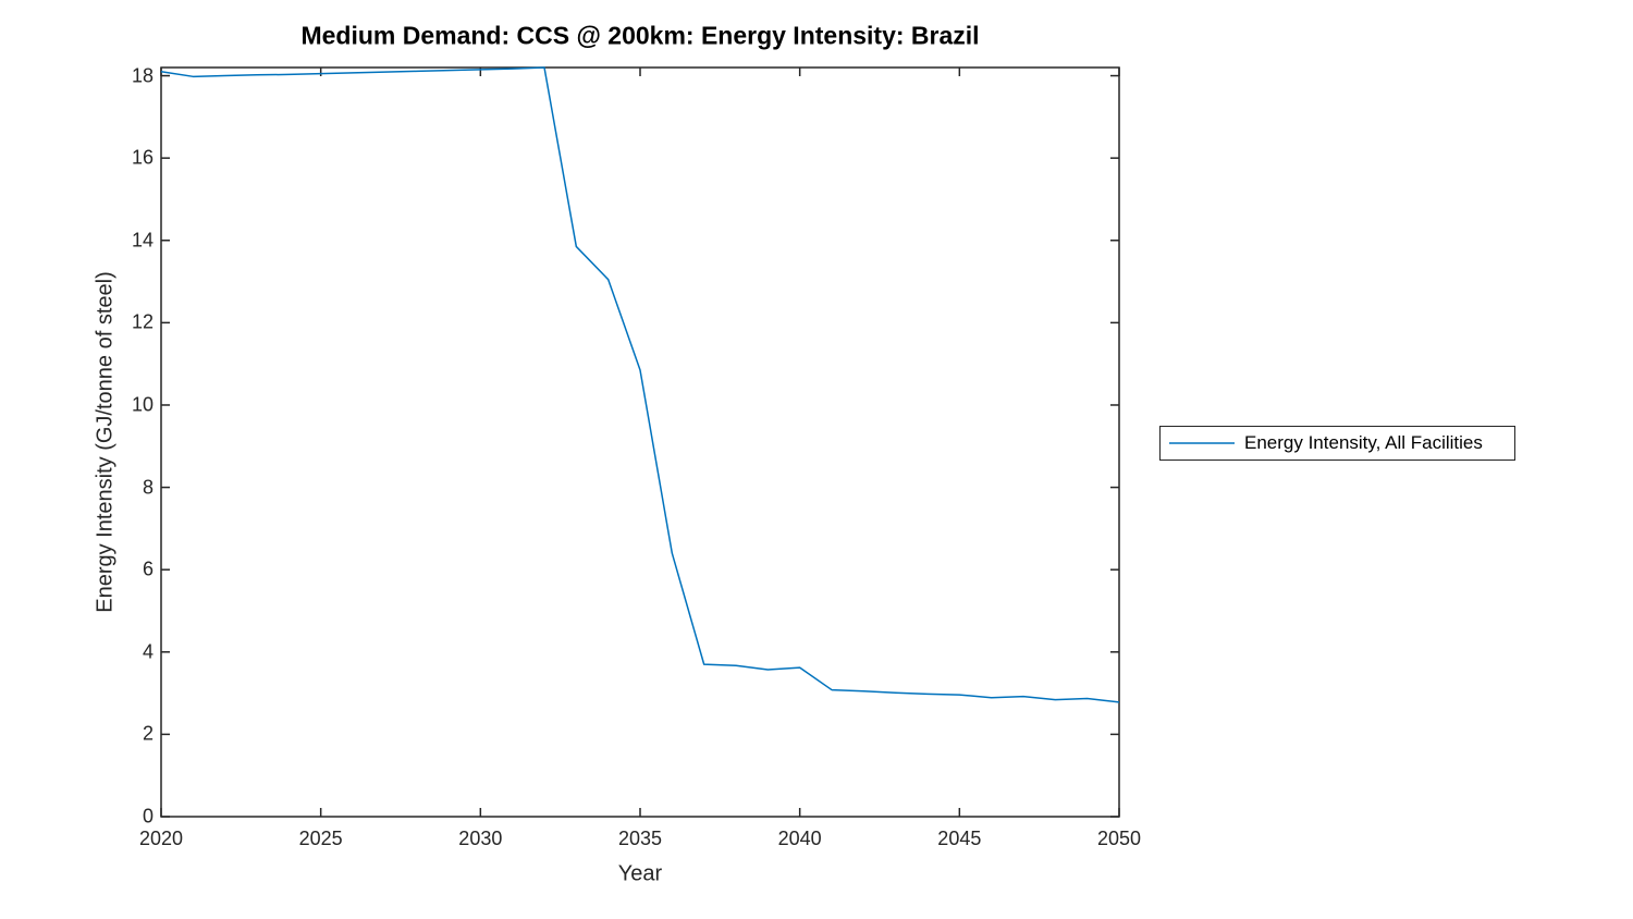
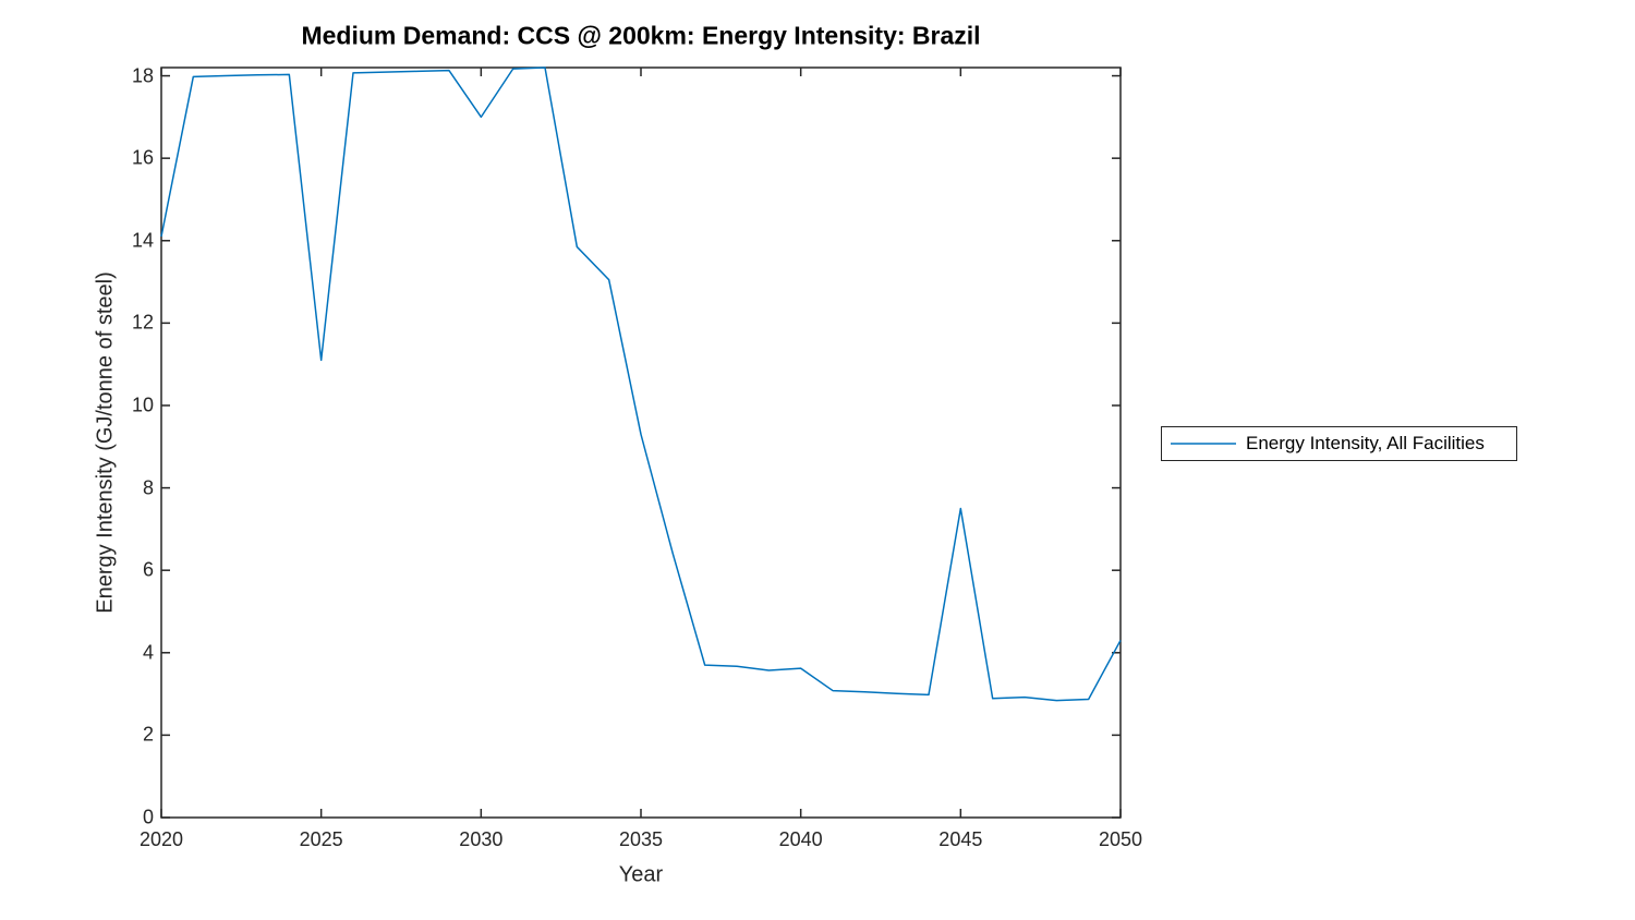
2020: 18.1 -> 14.1
2025: 18.1 -> 11.1
2030: 18.1 -> 17.0
2035: 10.8 -> 9.3
2045: 3.0 -> 7.5
2050: 2.8 -> 4.3
